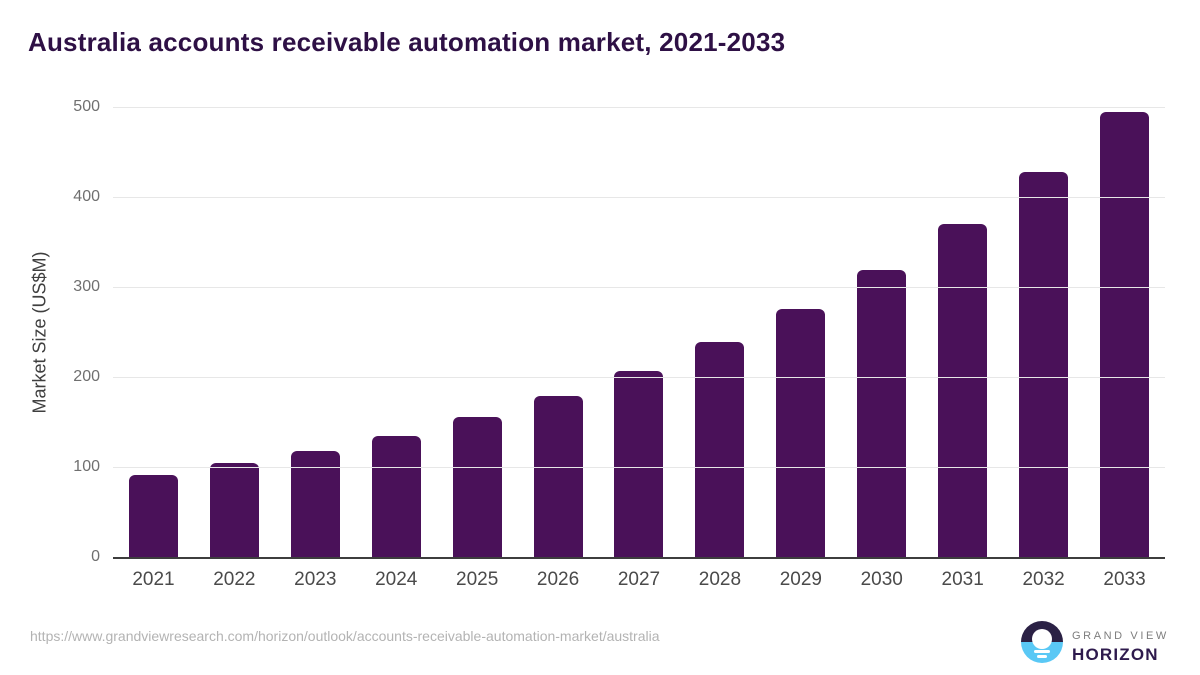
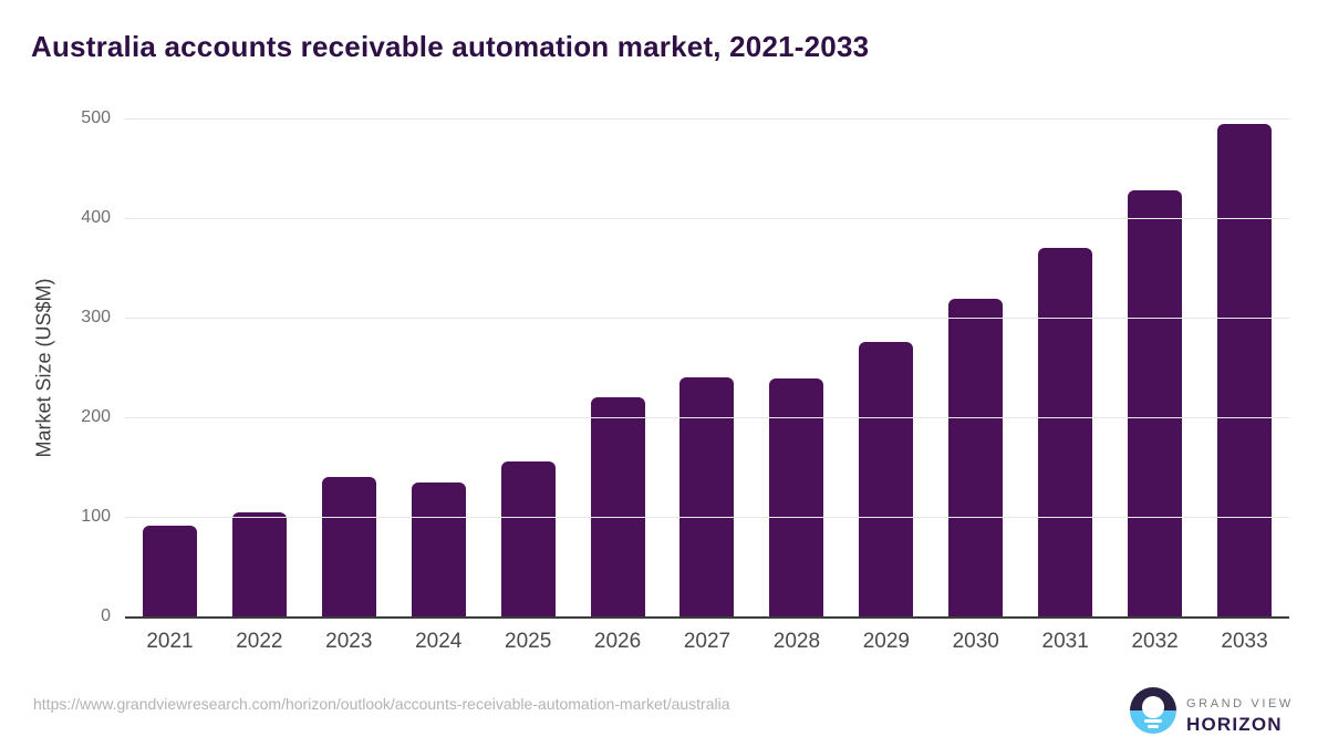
2023: 120 -> 140
2026: 180 -> 220
2027: 210 -> 240
